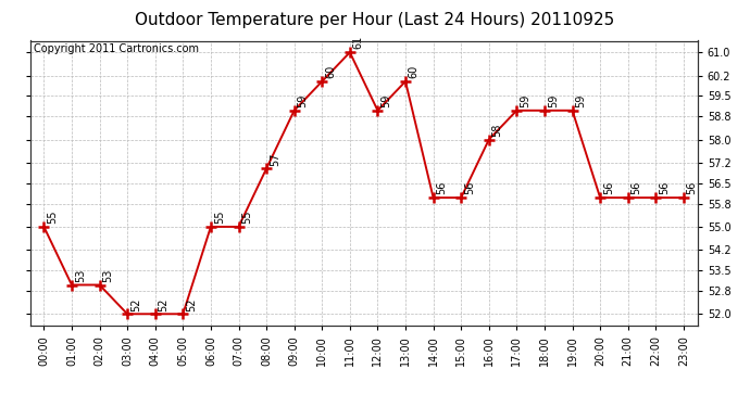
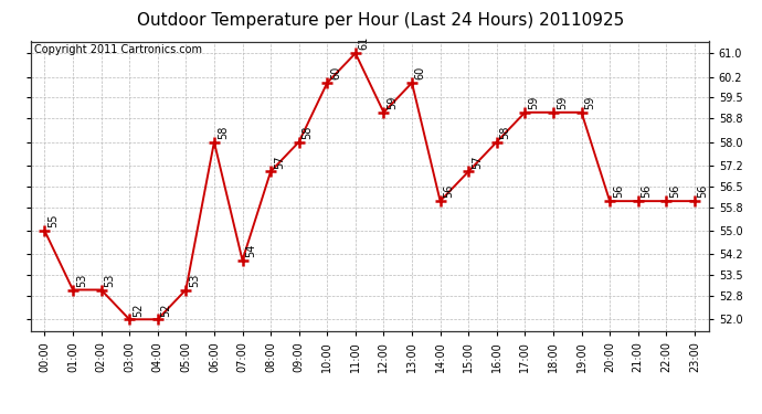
05:00: 52 -> 53
06:00: 55 -> 58
07:00: 55 -> 54
09:00: 59 -> 58
15:00: 56 -> 57
